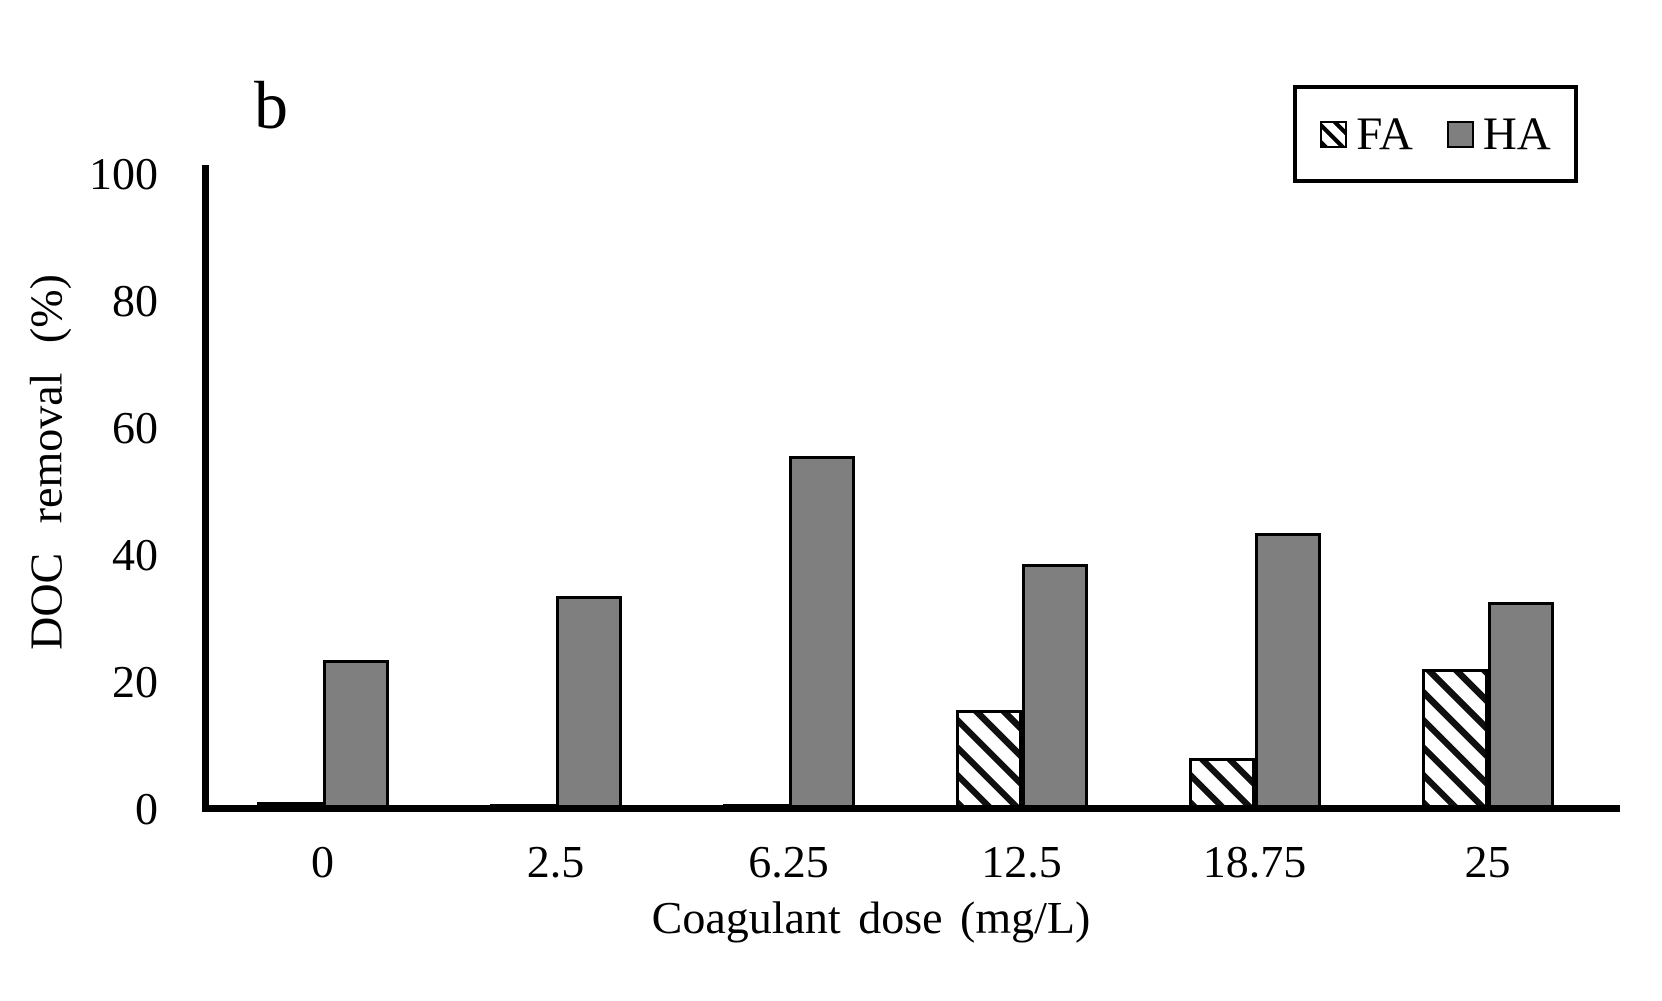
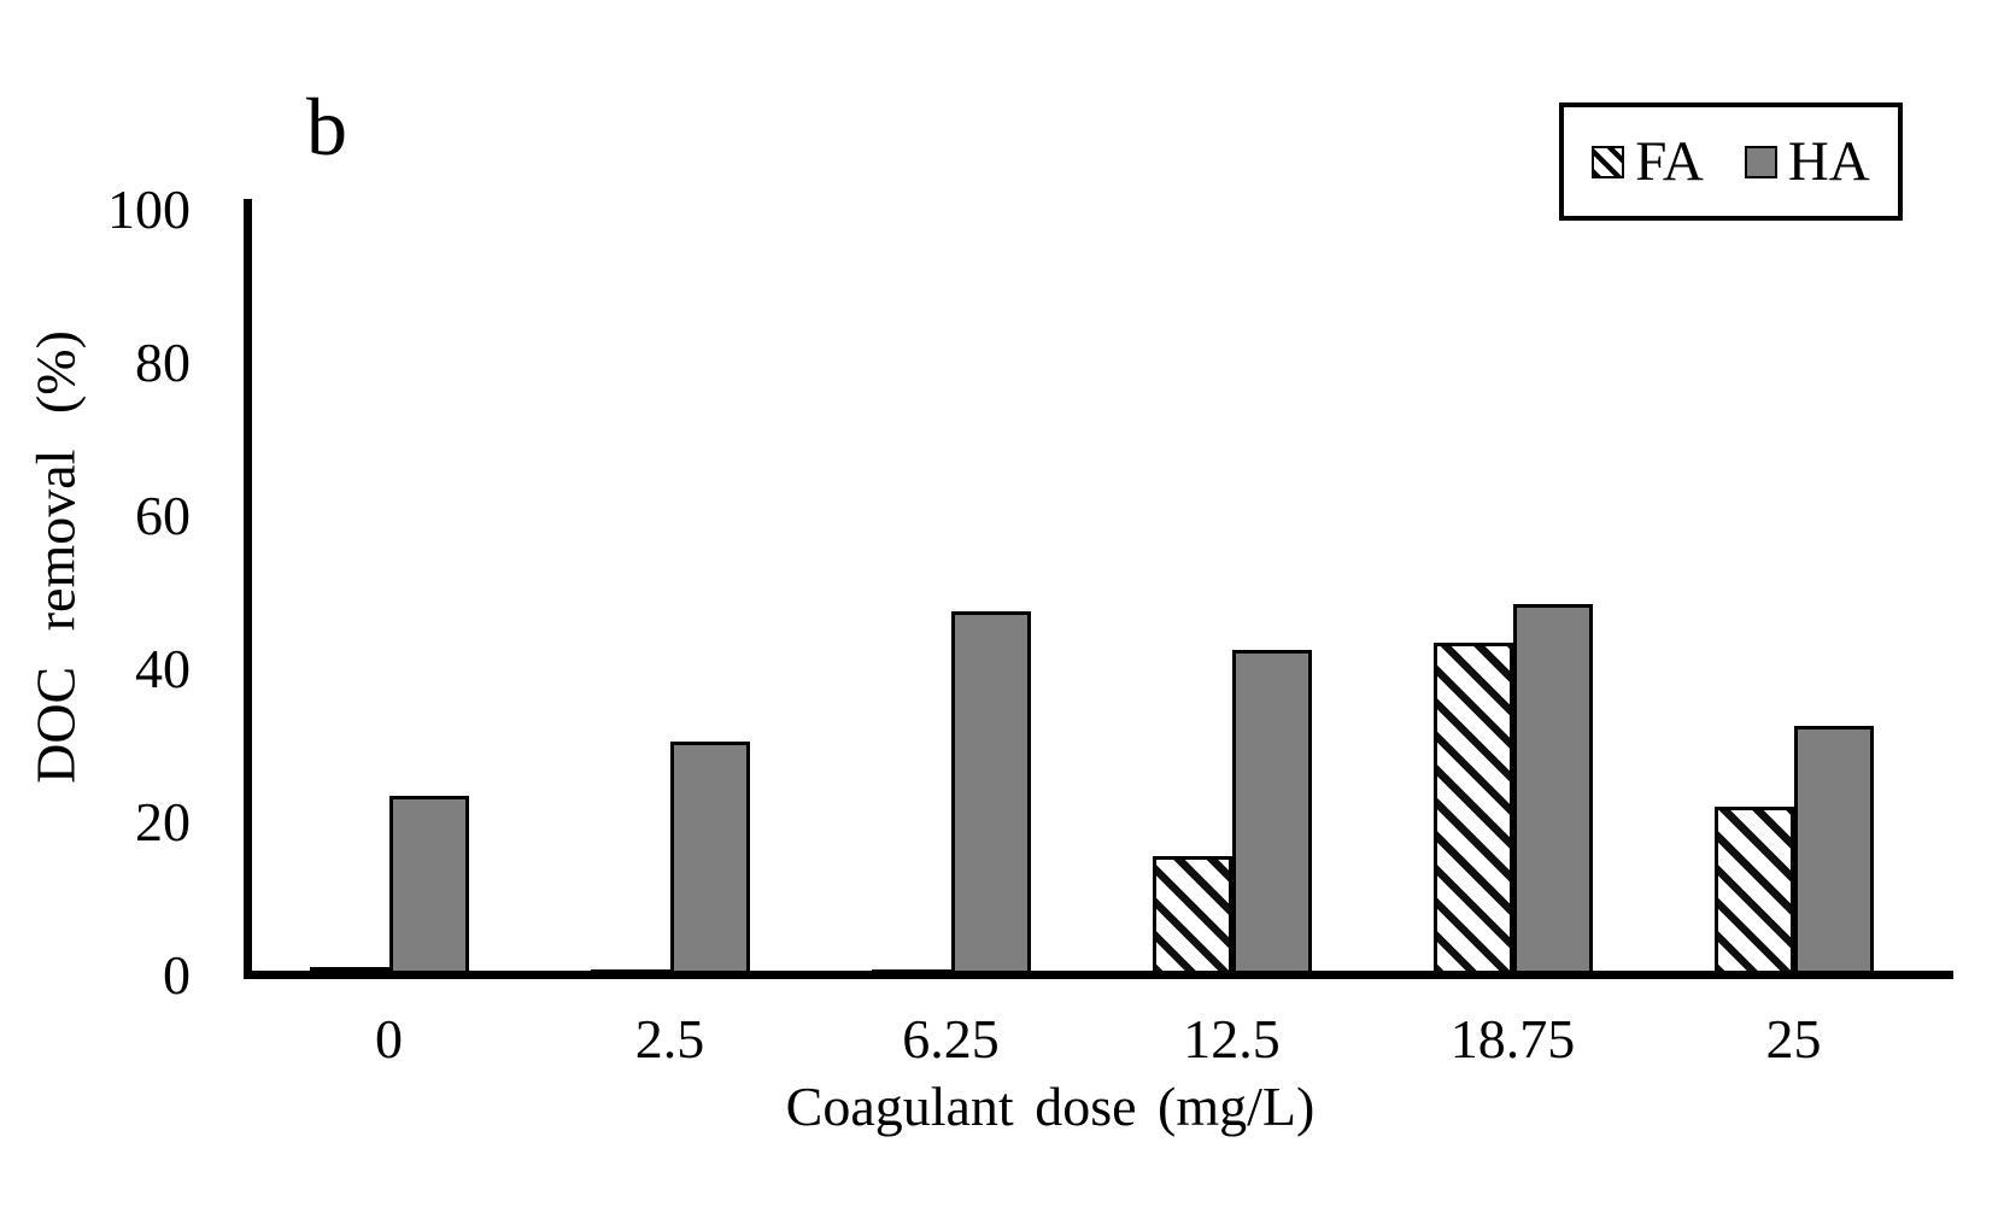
HA/2.5: 34 -> 31
HA/6.25: 56 -> 48
HA/12.5: 39 -> 43
FA/18.75: 8 -> 44
HA/18.75: 44 -> 49
